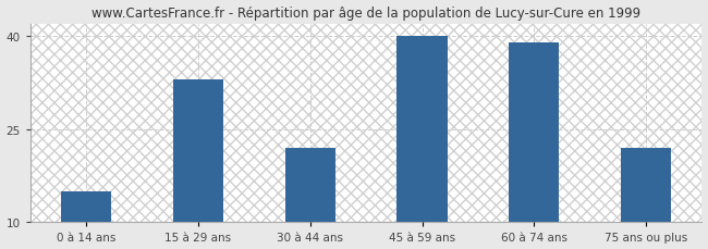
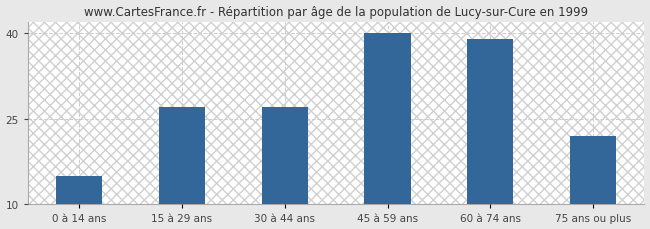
15 à 29 ans: 33 -> 27
30 à 44 ans: 22 -> 27
